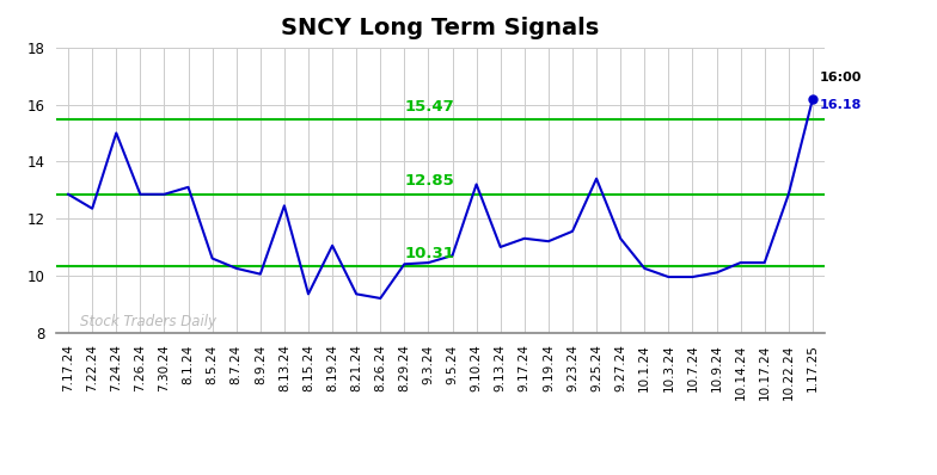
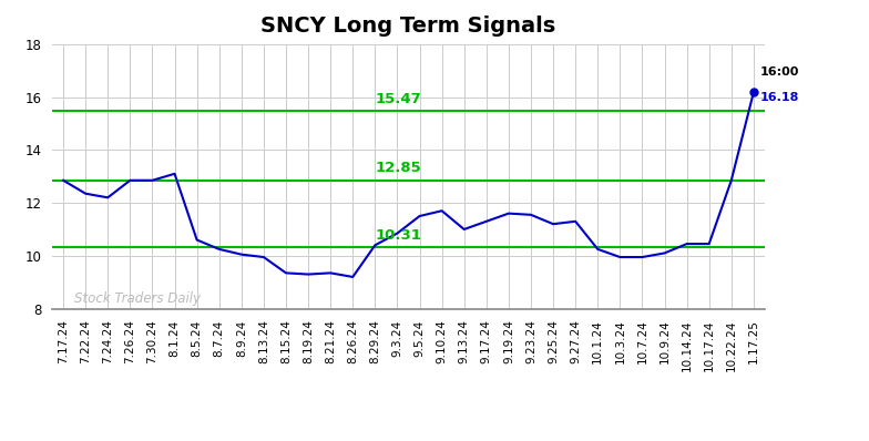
7.24.24: 15.00 -> 12.20
8.13.24: 12.45 -> 9.95
8.19.24: 11.05 -> 9.30
9.3.24: 10.45 -> 10.85
9.5.24: 10.70 -> 11.50
9.10.24: 13.20 -> 11.70
9.19.24: 11.20 -> 11.60
9.25.24: 13.40 -> 11.20
